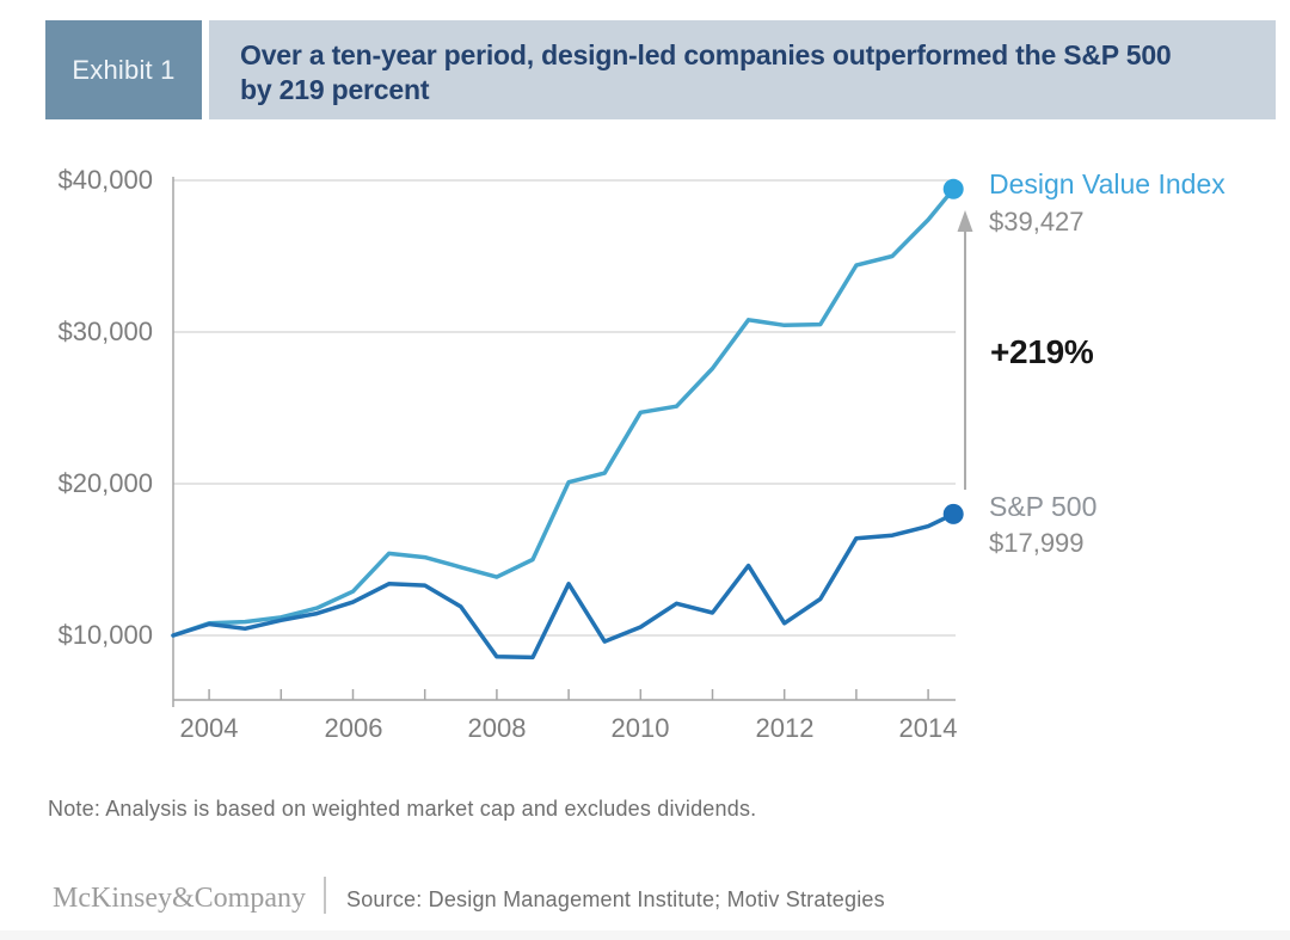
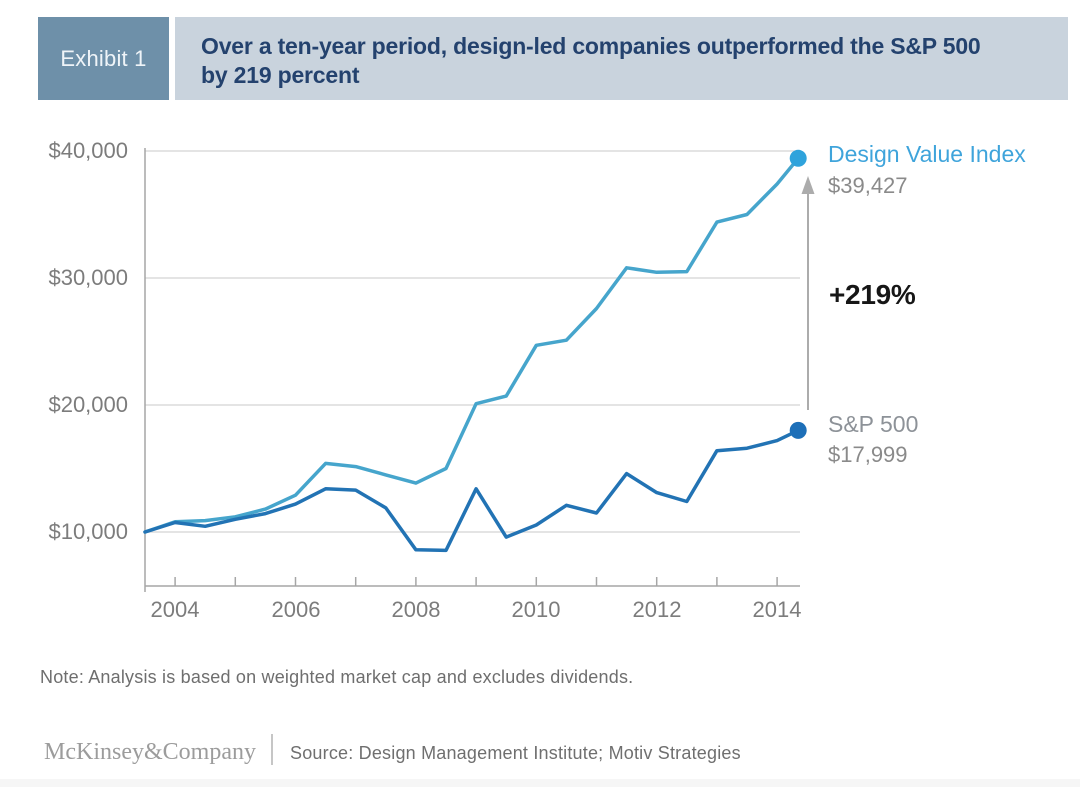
S&P 500/2012: $10800 -> $13100
